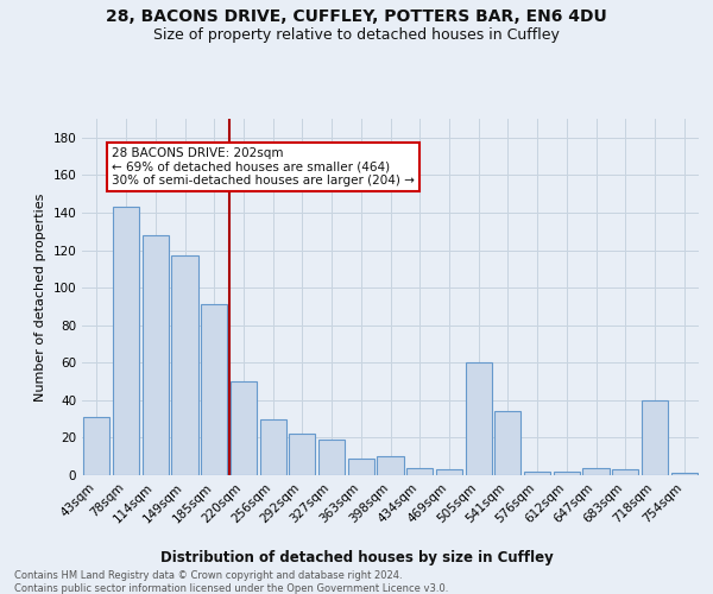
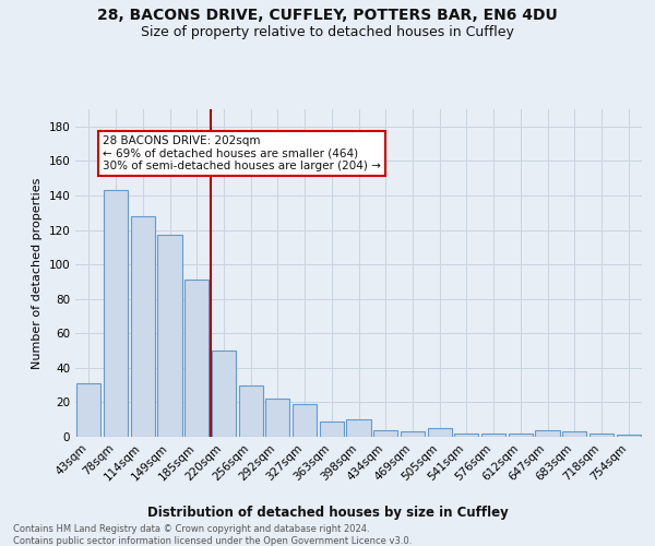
505sqm: 60 -> 5
541sqm: 34 -> 2
718sqm: 40 -> 2
